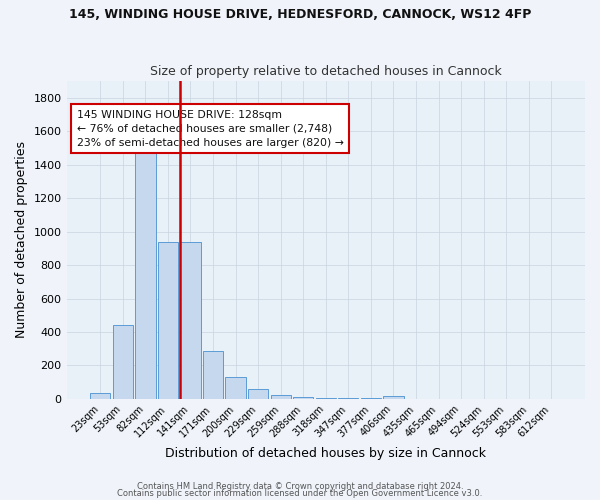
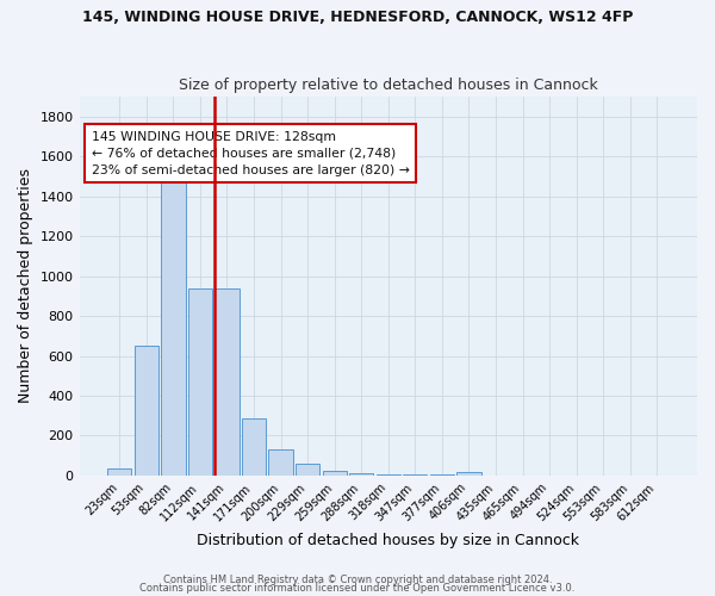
53sqm: 440 -> 650
